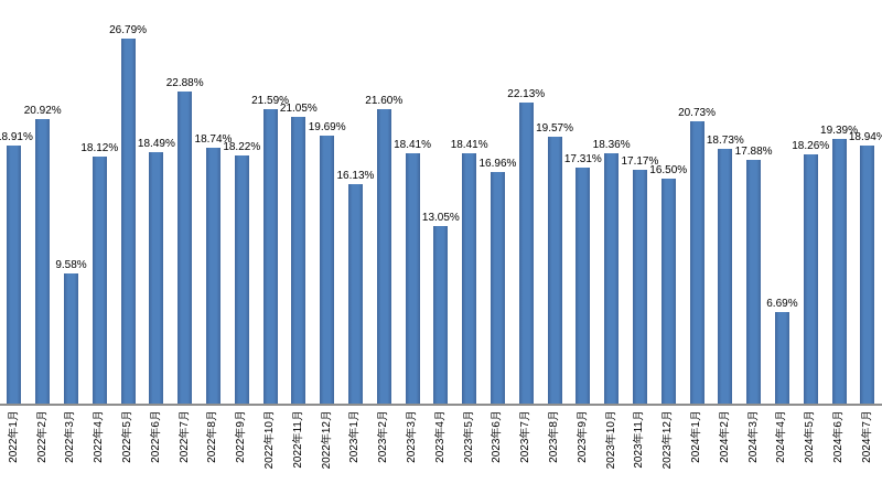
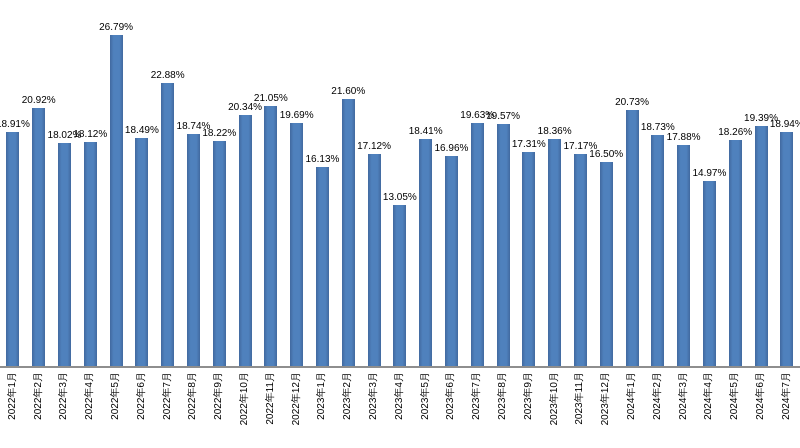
2022年3月: 9.58% -> 18.02%
2022年10月: 21.59% -> 20.34%
2023年3月: 18.41% -> 17.12%
2023年7月: 22.13% -> 19.63%
2024年4月: 6.69% -> 14.97%
